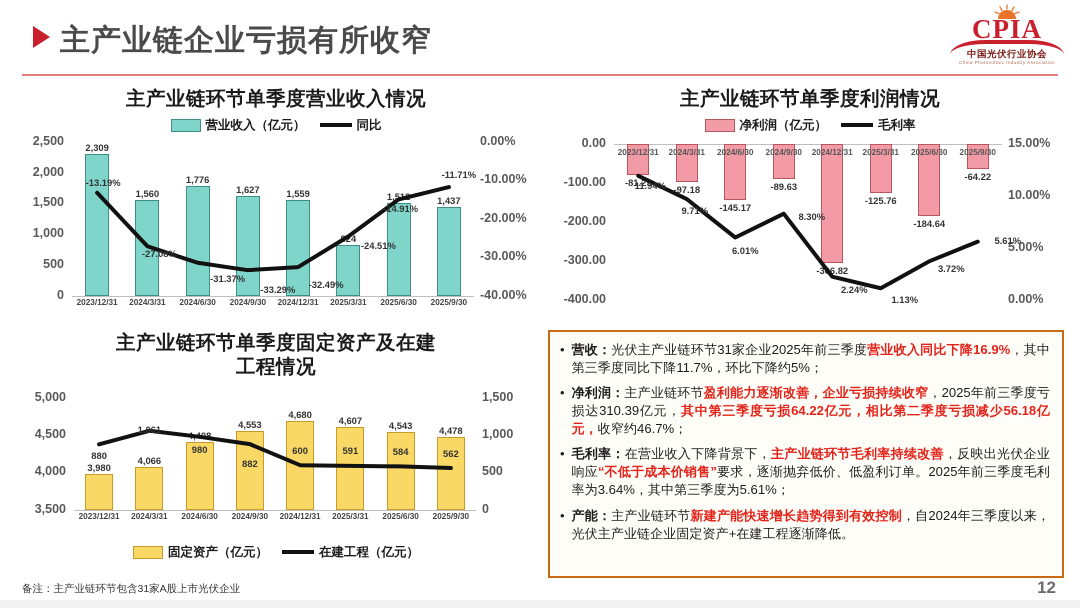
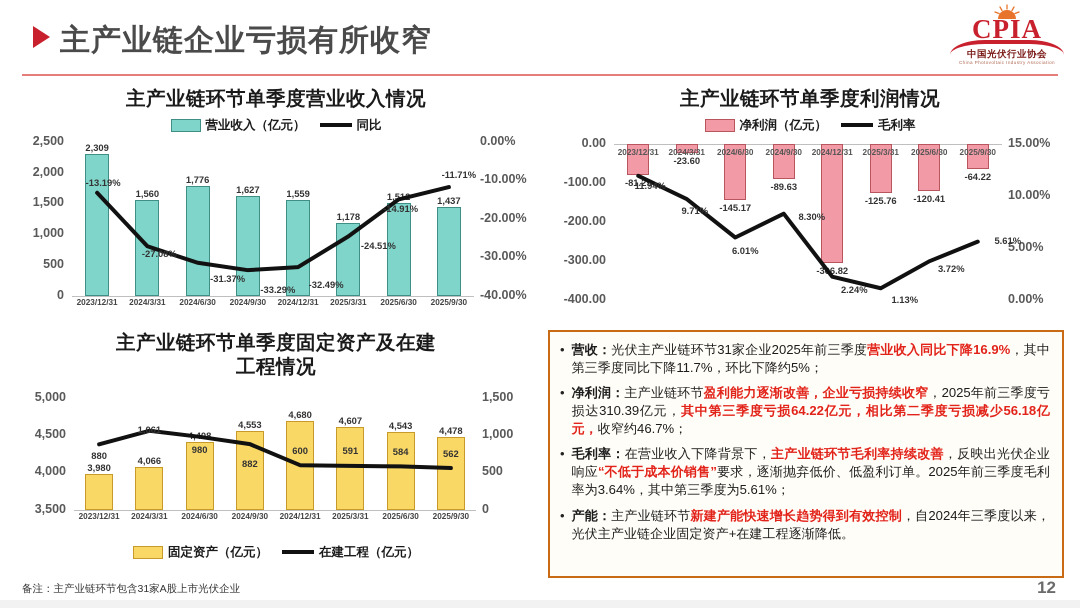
主产业链环节单季度营业收入情况/营业收入（亿元）/2025/3/31: 824 -> 1,178
主产业链环节单季度利润情况/净利润（亿元）/2024/3/31: -97.18 -> -23.60
主产业链环节单季度利润情况/净利润（亿元）/2025/6/30: -184.64 -> -120.41
